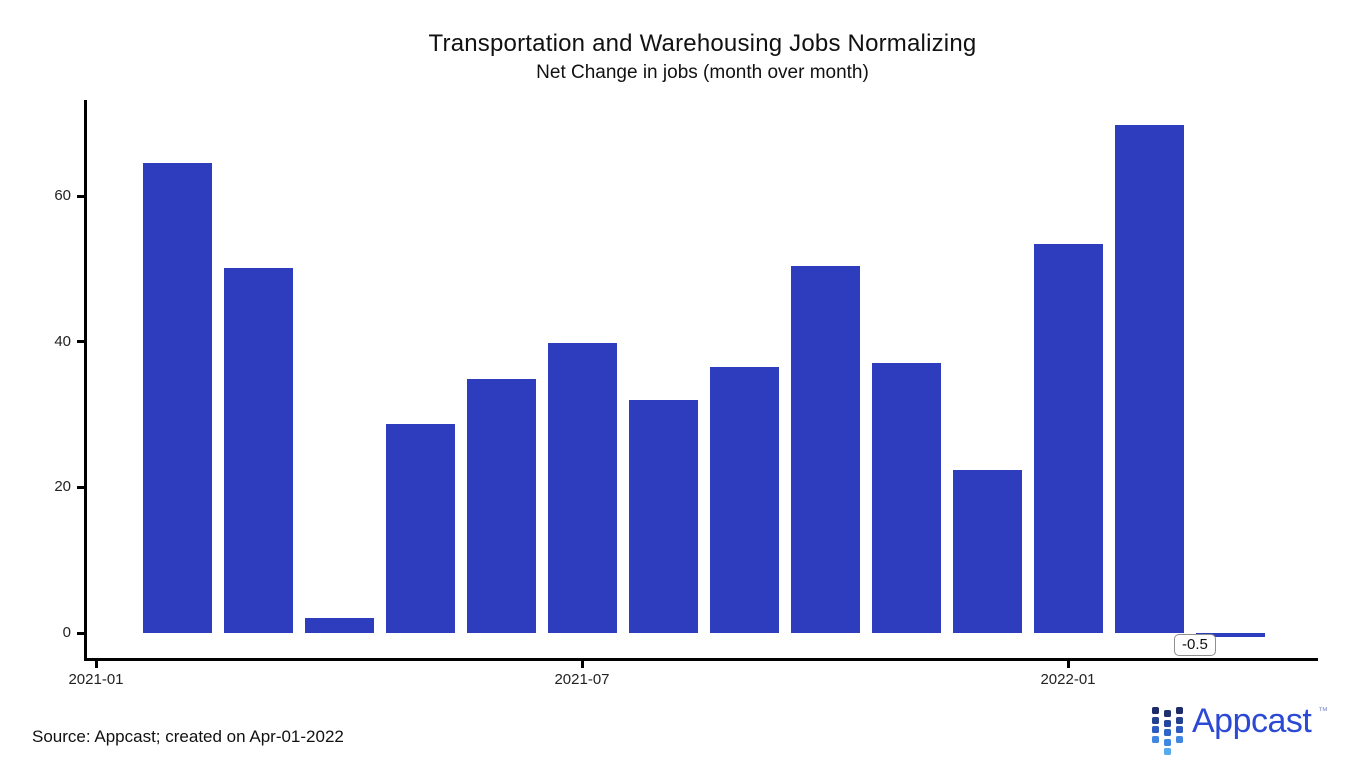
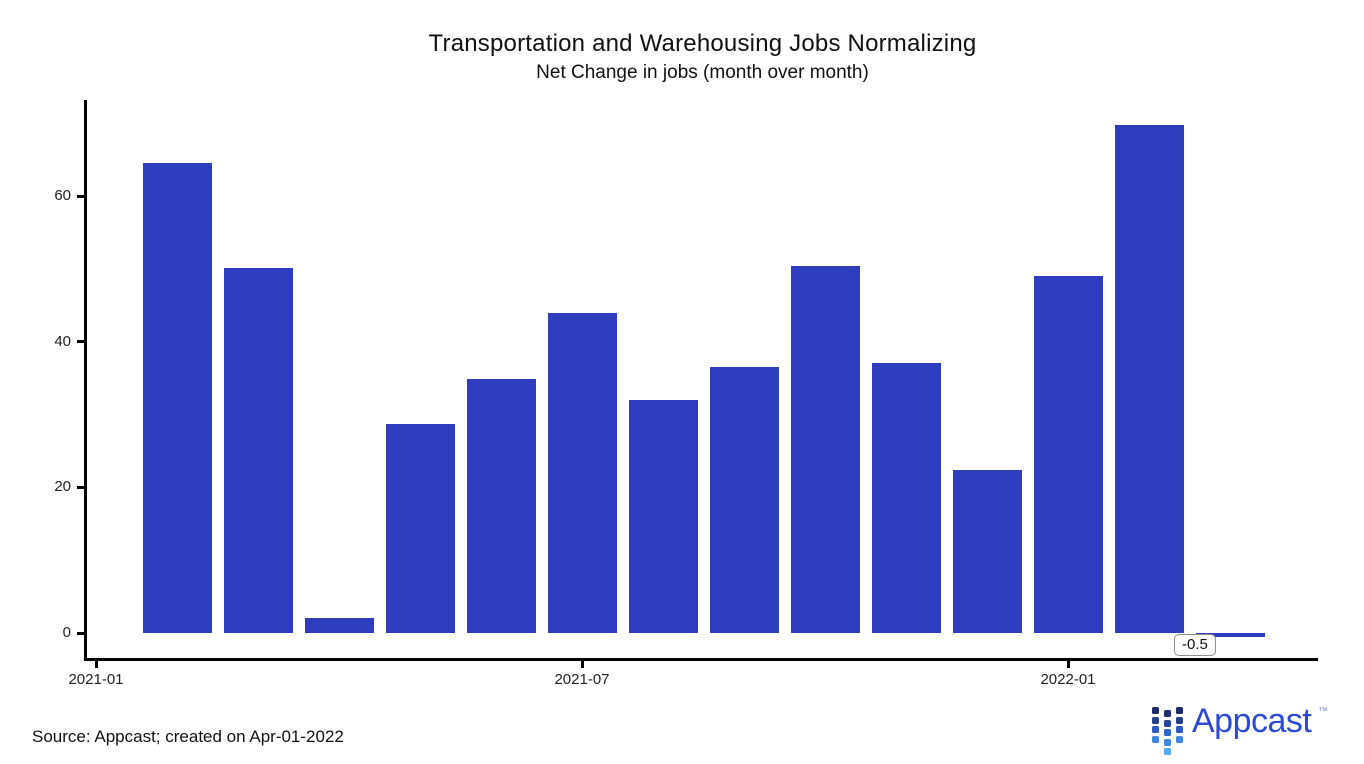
2021-07: 40 -> 44
2022-01: 53 -> 49
